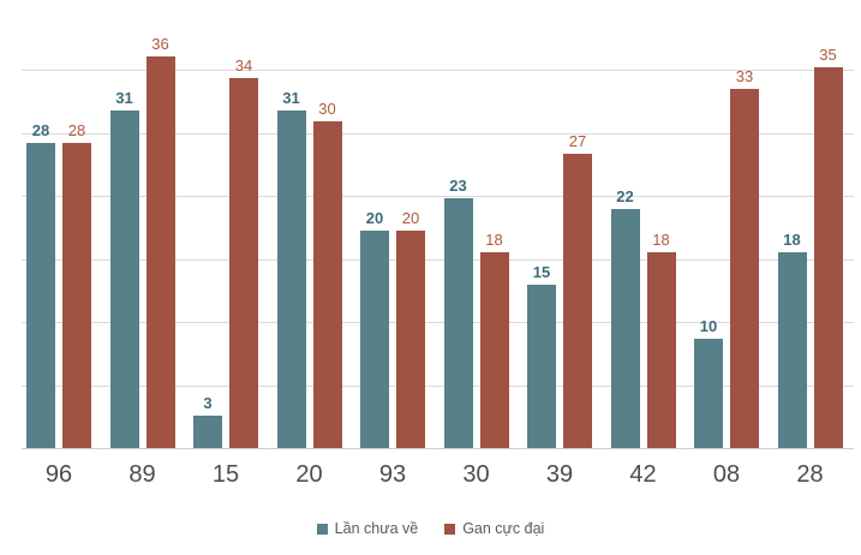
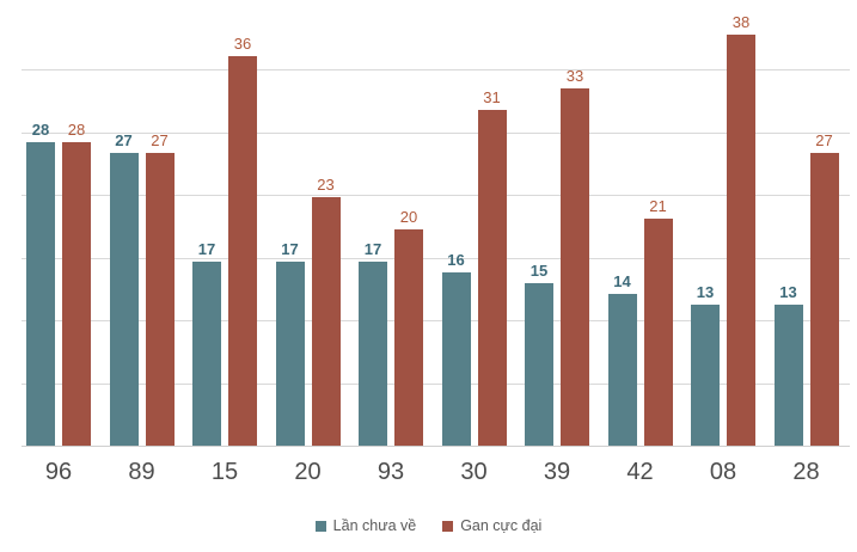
Lần chưa về/89: 31 -> 27
Gan cực đại/89: 36 -> 27
Lần chưa về/15: 3 -> 17
Gan cực đại/15: 34 -> 36
Lần chưa về/20: 31 -> 17
Gan cực đại/20: 30 -> 23
Lần chưa về/93: 20 -> 17
Lần chưa về/30: 23 -> 16
Gan cực đại/30: 18 -> 31
Gan cực đại/39: 27 -> 33
Lần chưa về/42: 22 -> 14
Gan cực đại/42: 18 -> 21
Lần chưa về/08: 10 -> 13
Gan cực đại/08: 33 -> 38
Lần chưa về/28: 18 -> 13
Gan cực đại/28: 35 -> 27
